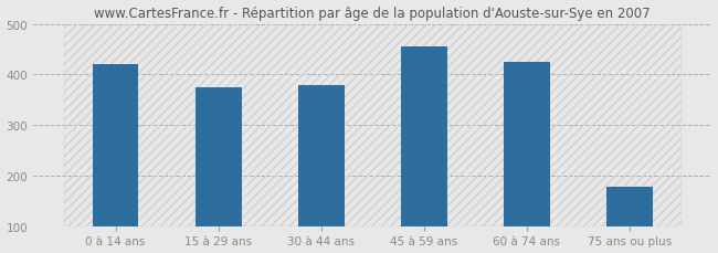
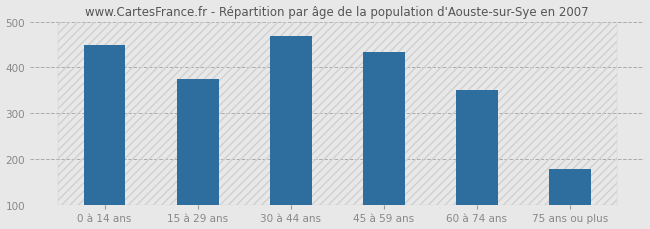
0 à 14 ans: 420 -> 448
30 à 44 ans: 380 -> 468
45 à 59 ans: 455 -> 434
60 à 74 ans: 425 -> 351
